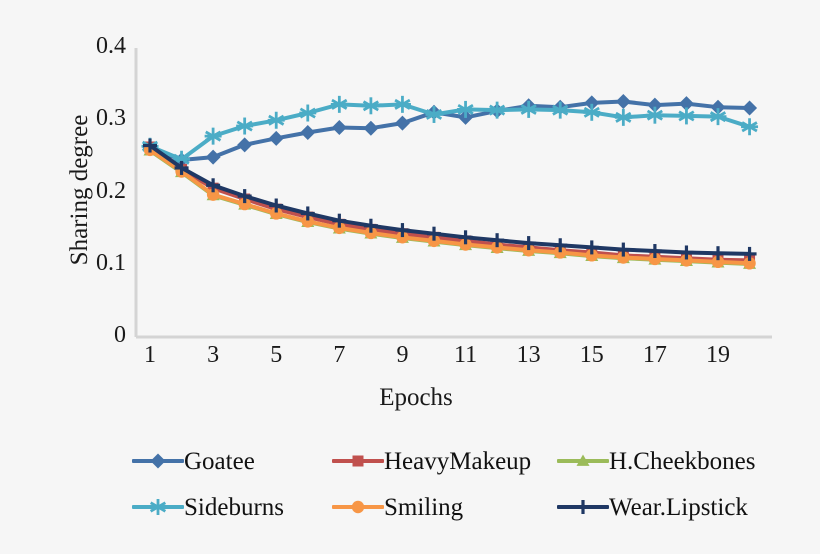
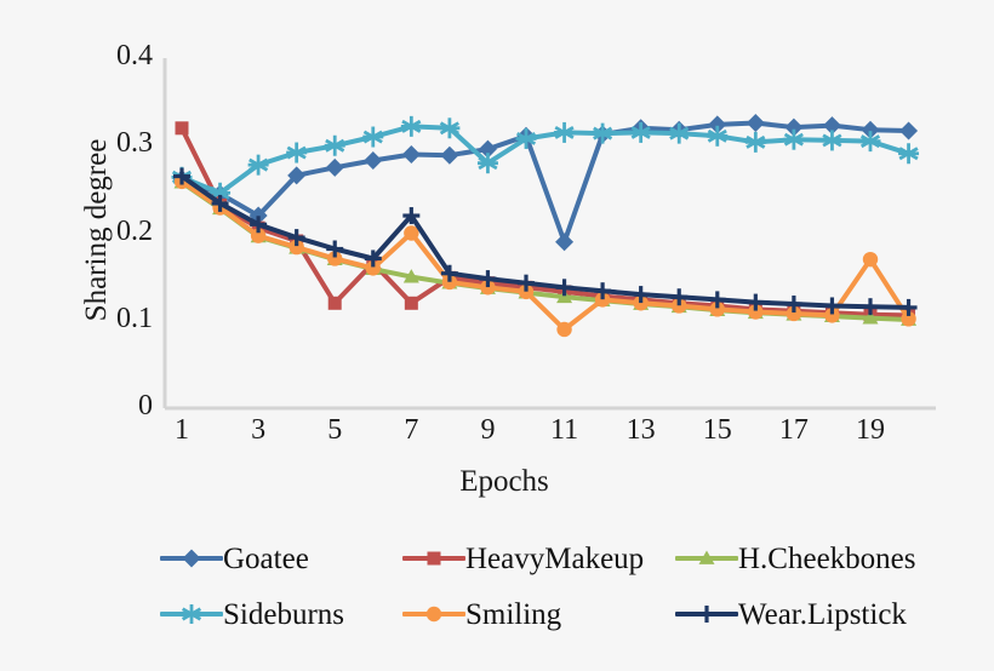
HeavyMakeup/1: 0.26 -> 0.32
Goatee/3: 0.25 -> 0.22
HeavyMakeup/5: 0.18 -> 0.12
HeavyMakeup/7: 0.16 -> 0.12
Smiling/7: 0.15 -> 0.20
Wear.Lipstick/7: 0.16 -> 0.22
Sideburns/9: 0.32 -> 0.28
Goatee/11: 0.30 -> 0.19
Smiling/11: 0.13 -> 0.09
Smiling/19: 0.10 -> 0.17
